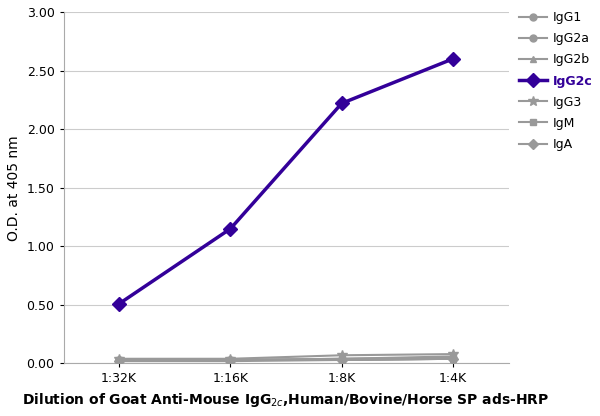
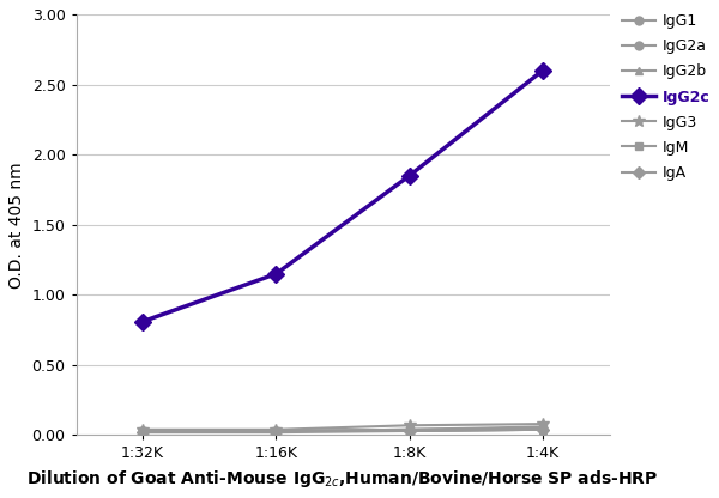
IgG2c/1:32K: 0.51 -> 0.81
IgG2c/1:8K: 2.22 -> 1.85
